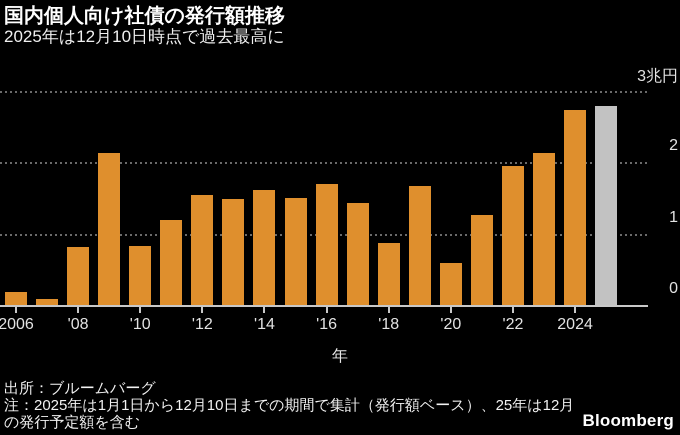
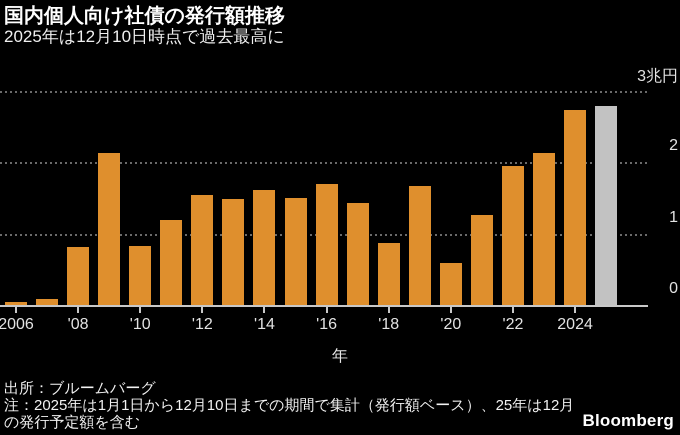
2006: 0.2 -> 0.1
